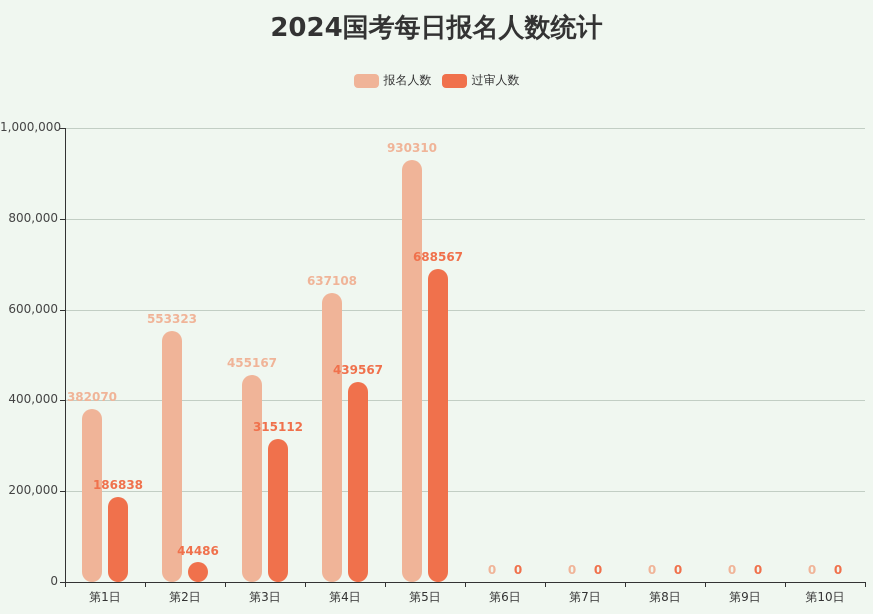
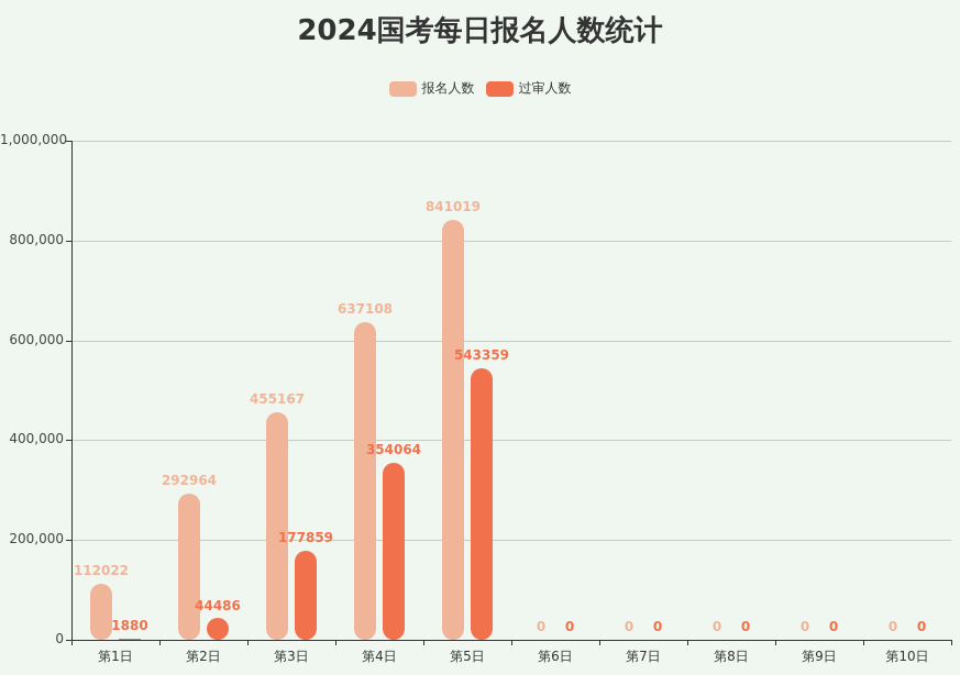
报名人数/第1日: 382070 -> 112022
过审人数/第1日: 186838 -> 1880
报名人数/第2日: 553323 -> 292964
过审人数/第3日: 315112 -> 177859
过审人数/第4日: 439567 -> 354064
报名人数/第5日: 930310 -> 841019
过审人数/第5日: 688567 -> 543359
